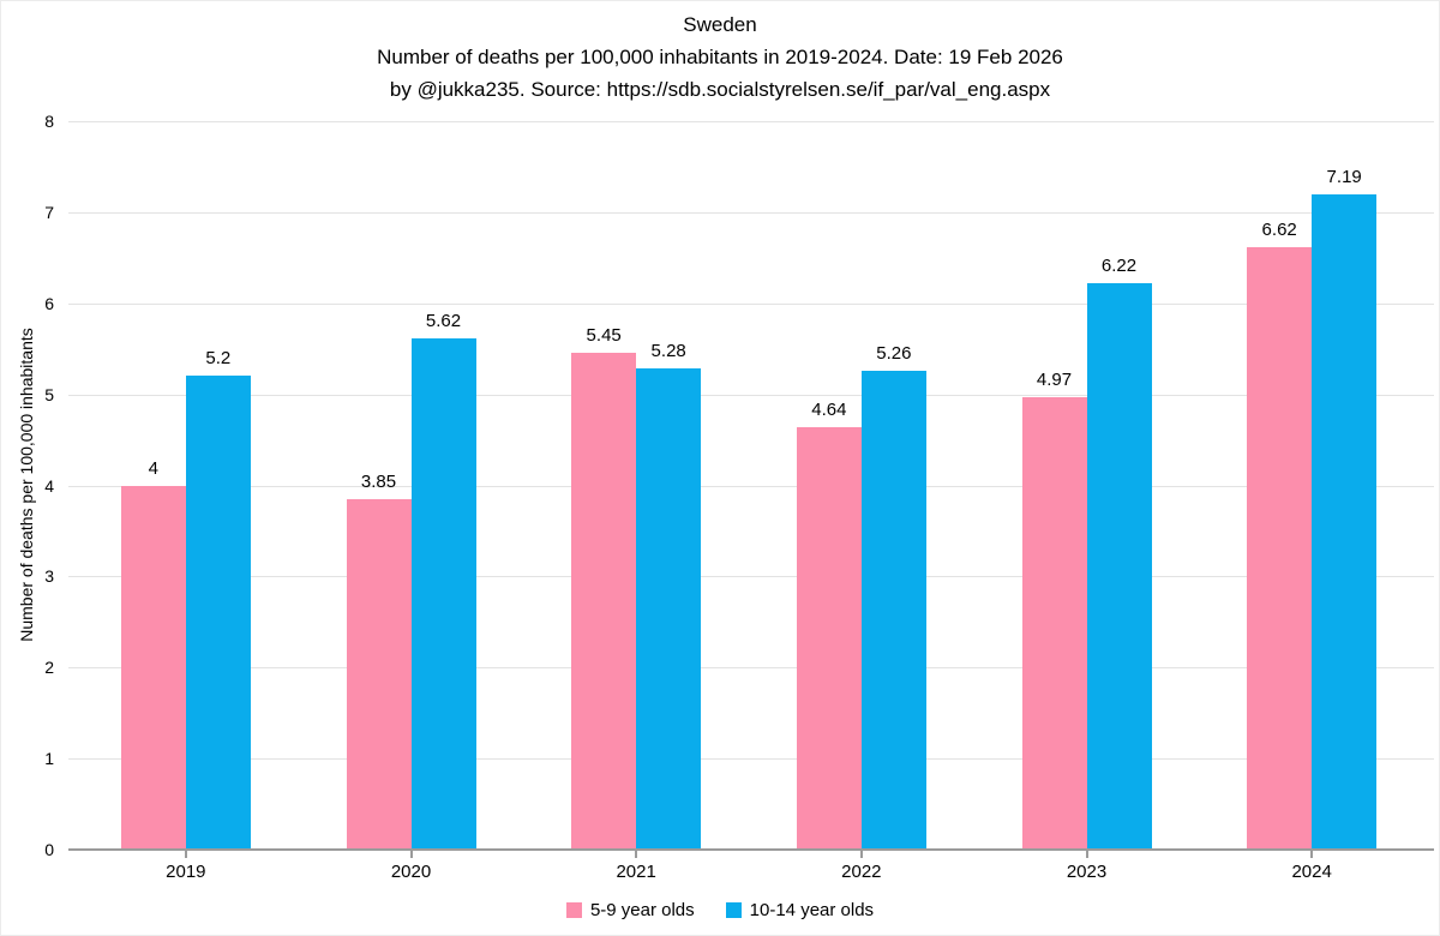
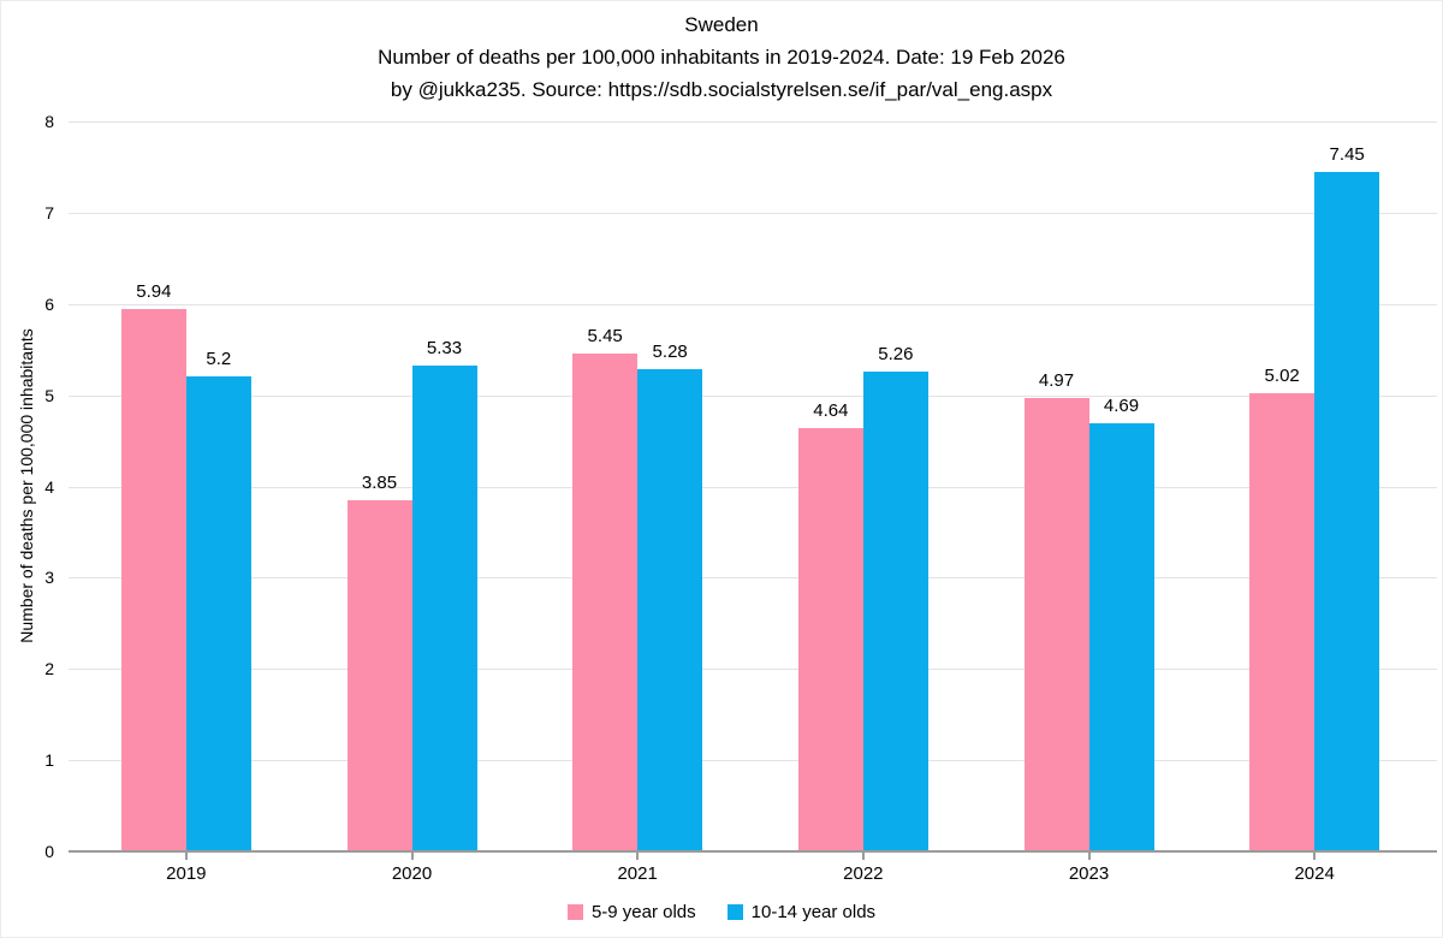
5-9 year olds/2019: 4 -> 5.94
10-14 year olds/2020: 5.62 -> 5.33
10-14 year olds/2023: 6.22 -> 4.69
5-9 year olds/2024: 6.62 -> 5.02
10-14 year olds/2024: 7.19 -> 7.45
